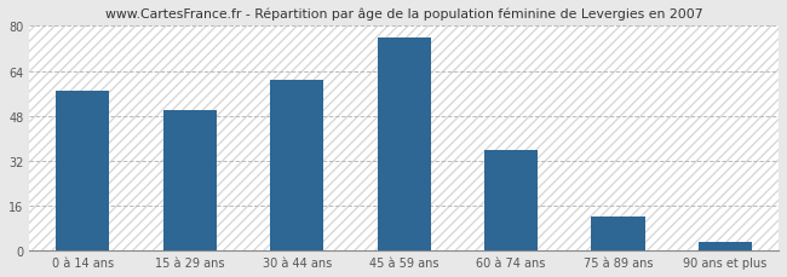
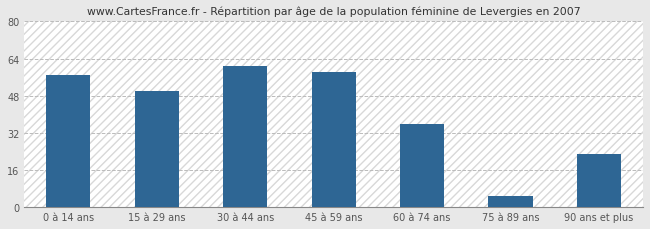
45 à 59 ans: 76 -> 58
75 à 89 ans: 12 -> 5
90 ans et plus: 3 -> 23
